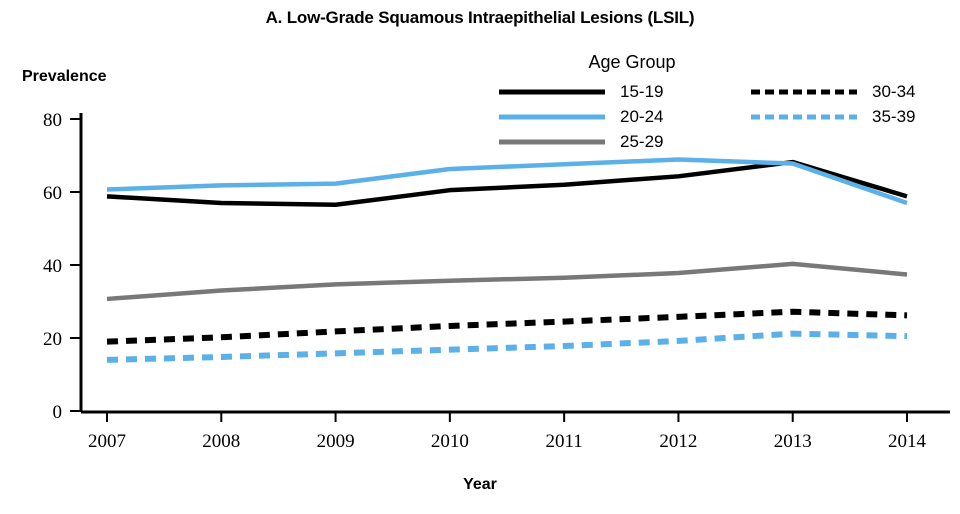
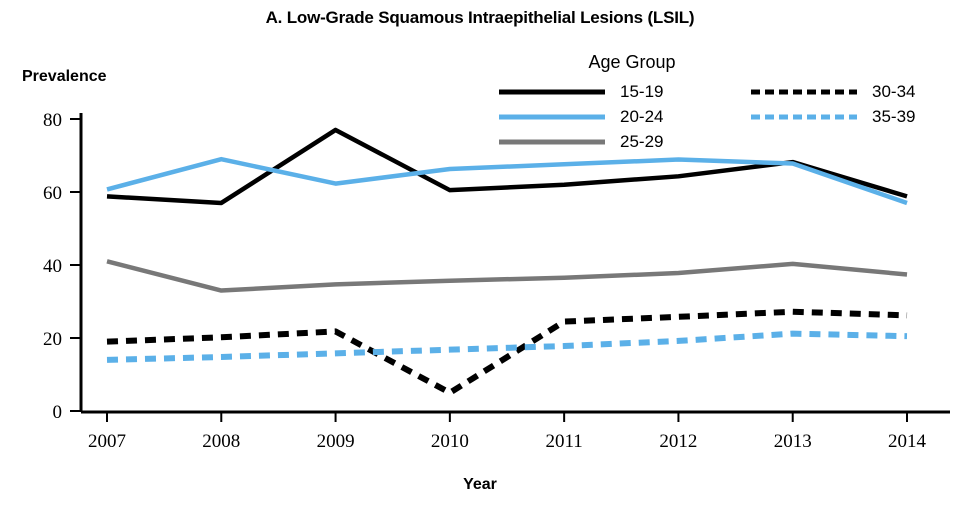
25-29/2007: 31 -> 41
20-24/2008: 62 -> 69
15-19/2009: 56 -> 77
30-34/2010: 23 -> 5
